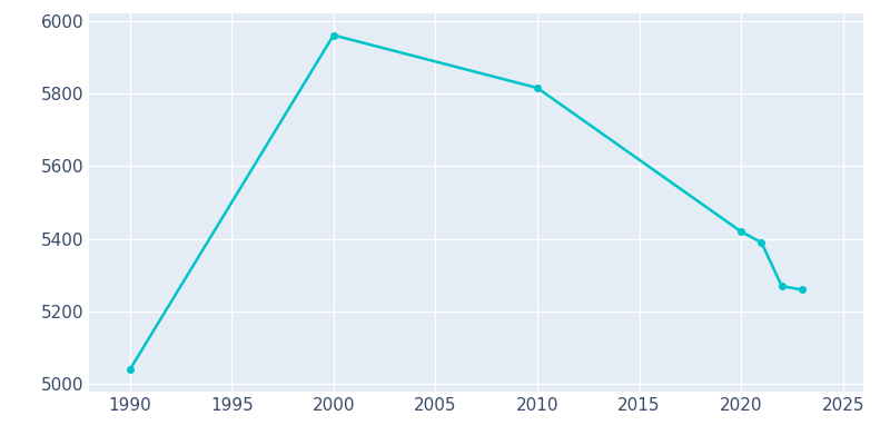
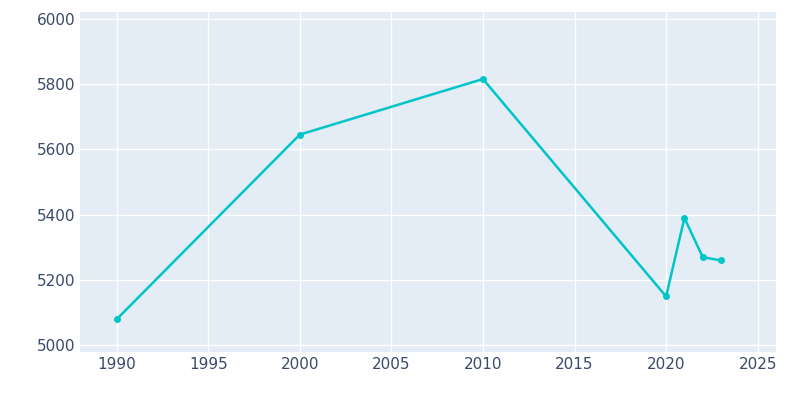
1990: 5040 -> 5080
2000: 5960 -> 5645
2020: 5420 -> 5150
